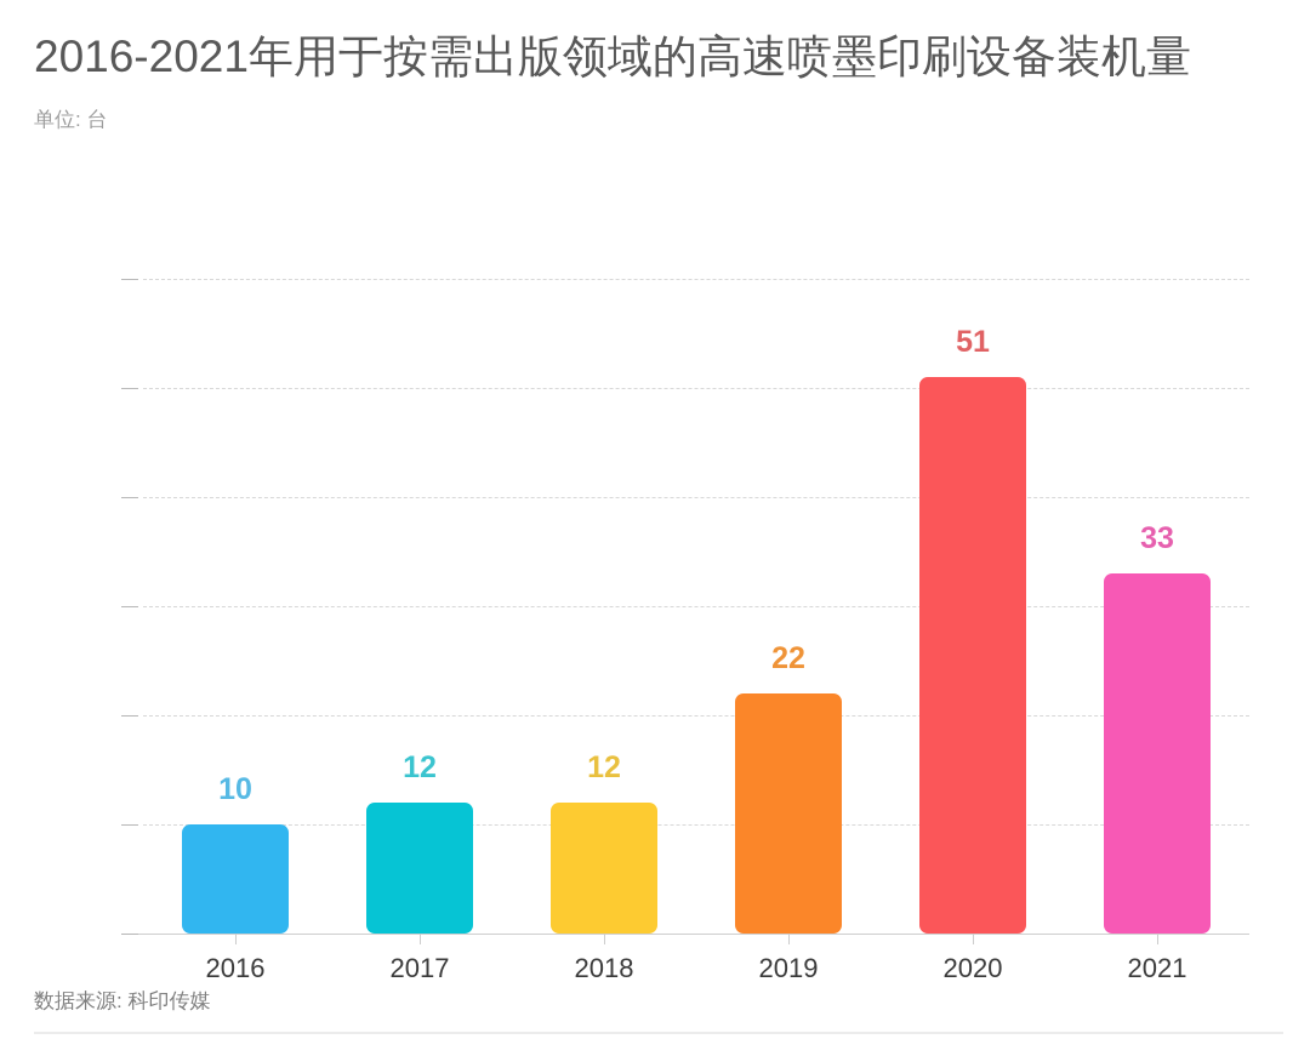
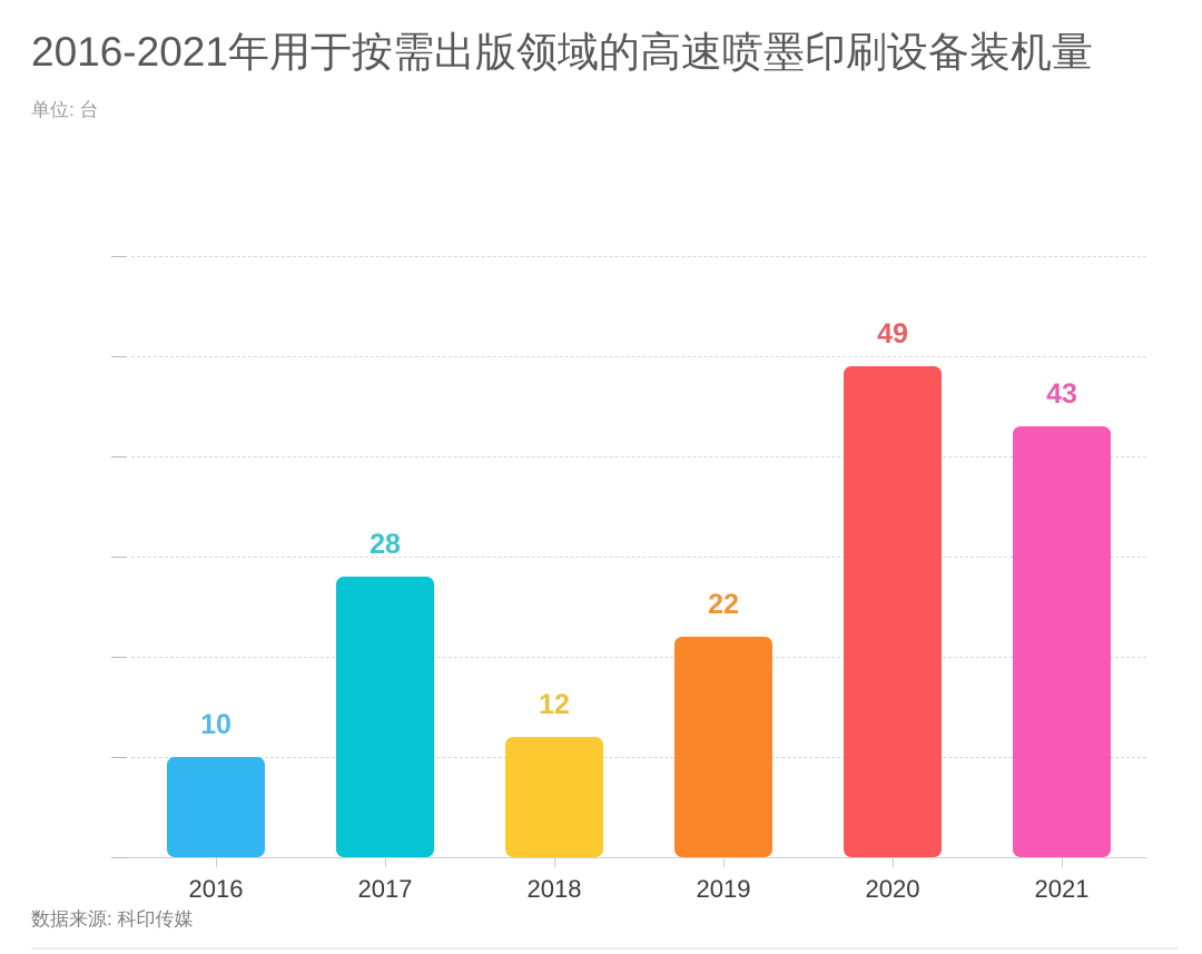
2017: 12 -> 28
2020: 51 -> 49
2021: 33 -> 43
